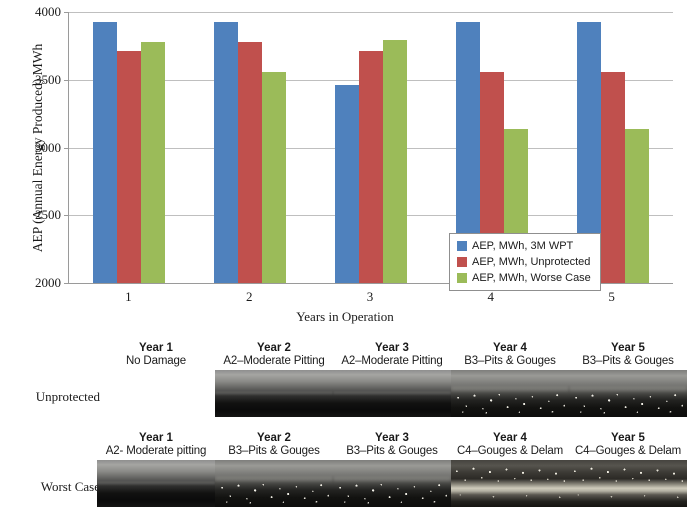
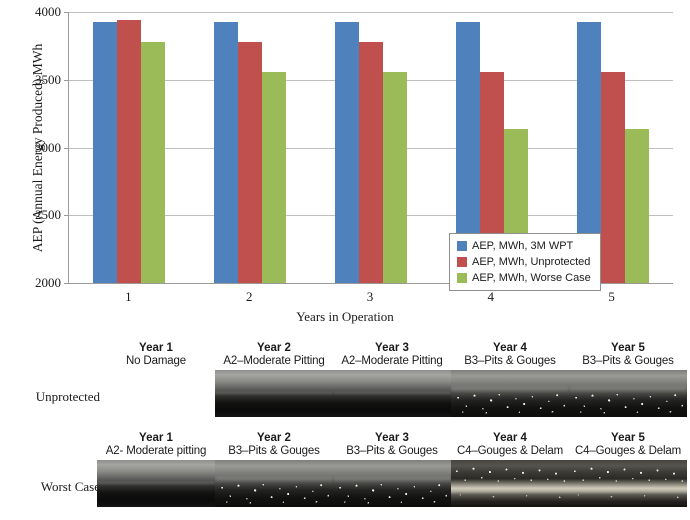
AEP, MWh, Unprotected/1: 3710 -> 3940
AEP, MWh, 3M WPT/3: 3460 -> 3930
AEP, MWh, Unprotected/3: 3710 -> 3780
AEP, MWh, Worse Case/3: 3790 -> 3560
